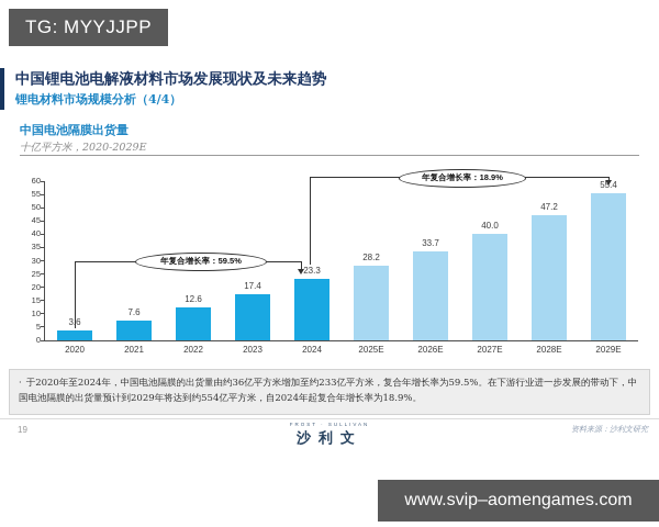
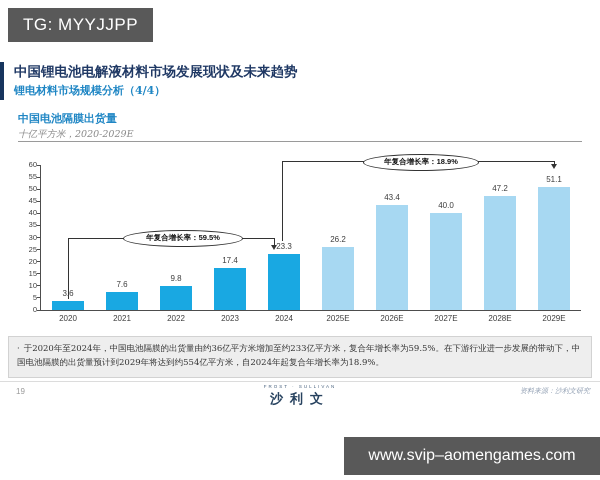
2022: 12.6 -> 9.8
2025E: 28.2 -> 26.2
2026E: 33.7 -> 43.4
2029E: 55.4 -> 51.1
